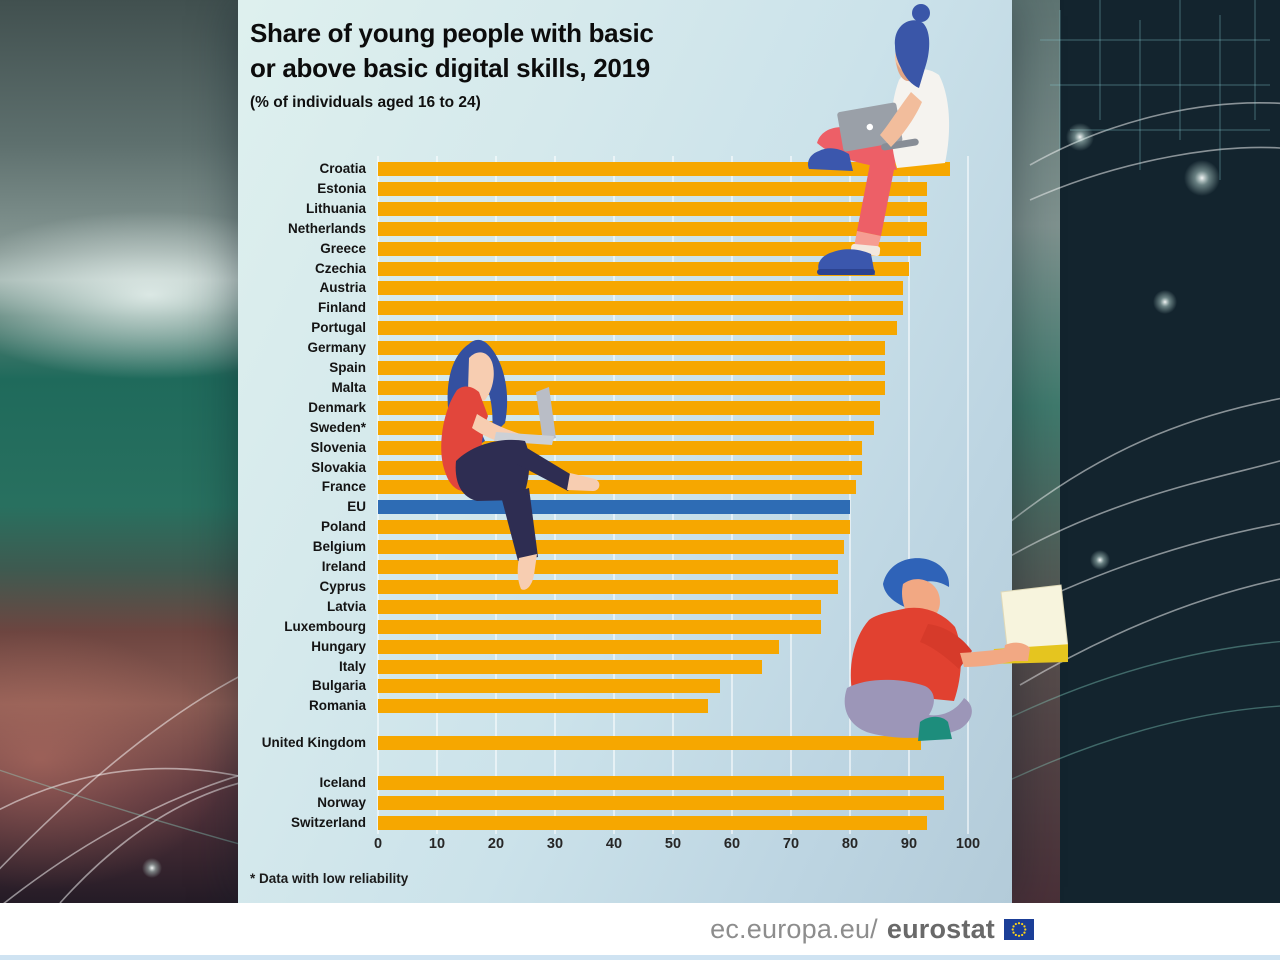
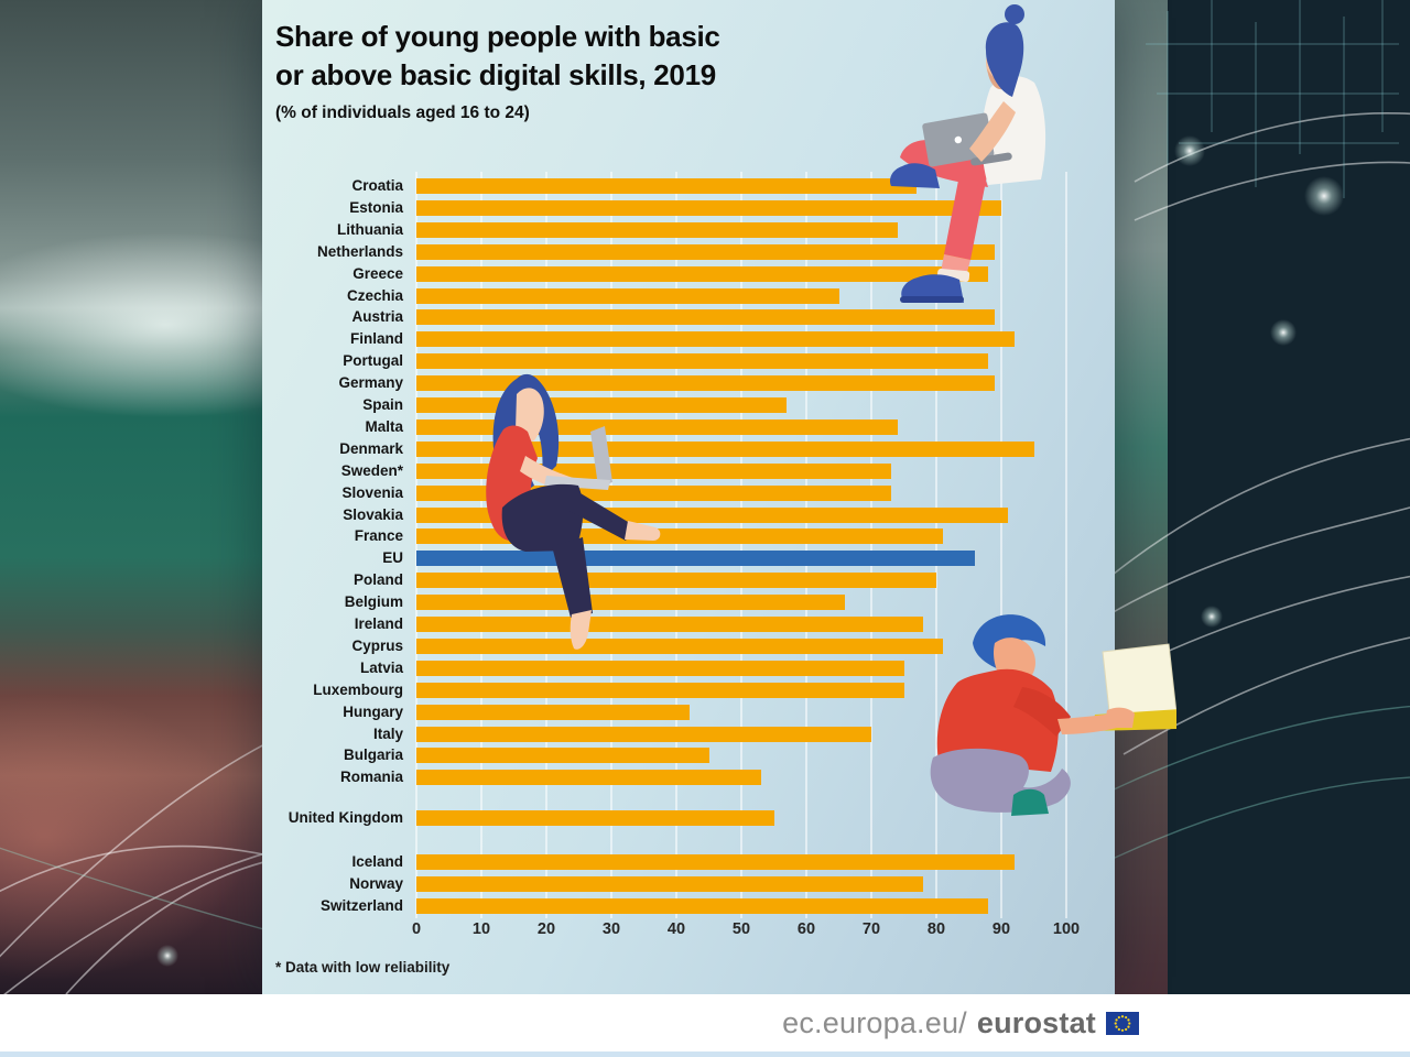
Croatia: 97 -> 77
Estonia: 93 -> 90
Lithuania: 93 -> 74
Netherlands: 93 -> 89
Greece: 92 -> 88
Czechia: 90 -> 65
Finland: 89 -> 92
Germany: 86 -> 89
Spain: 86 -> 57
Malta: 86 -> 74
Denmark: 85 -> 95
Sweden*: 84 -> 73
Slovenia: 82 -> 73
Slovakia: 82 -> 91
EU: 80 -> 86
Belgium: 79 -> 66
Cyprus: 78 -> 81
Hungary: 68 -> 42
Italy: 65 -> 70
Bulgaria: 58 -> 45
Romania: 56 -> 53
United Kingdom: 92 -> 55
Iceland: 96 -> 92
Norway: 96 -> 78
Switzerland: 93 -> 88
